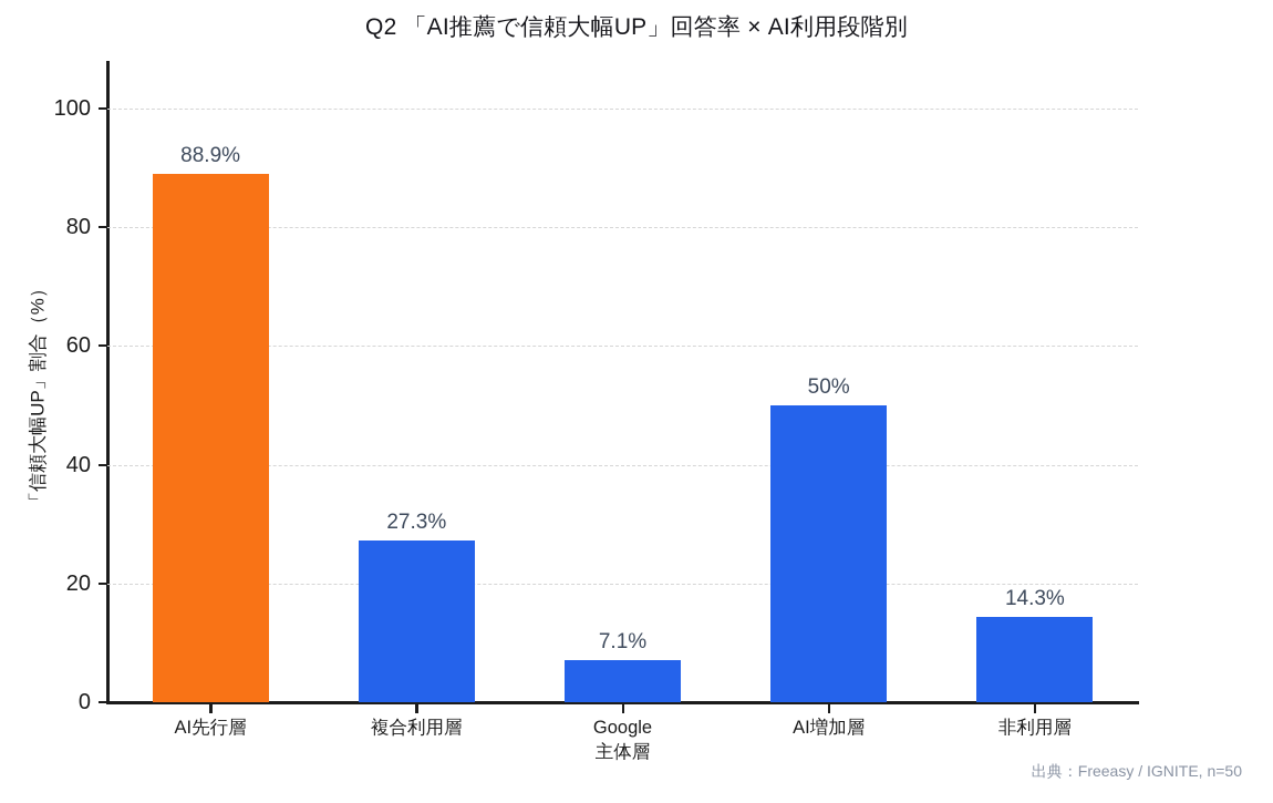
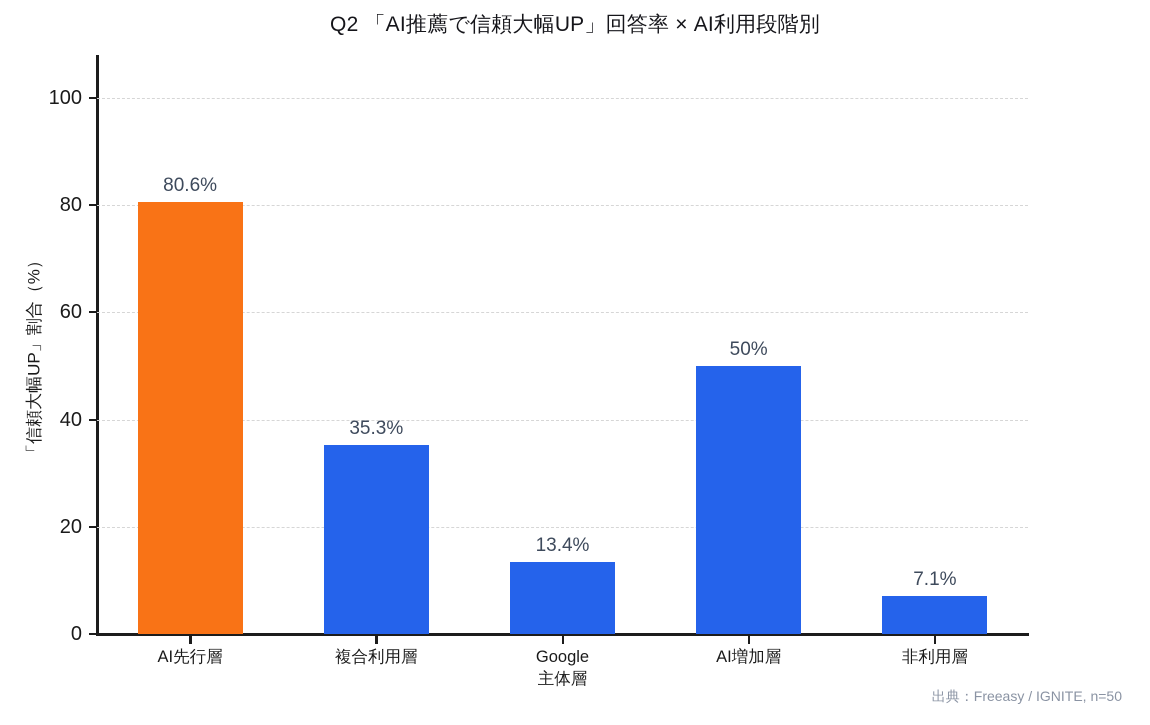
AI先行層: 88.9% -> 80.6%
複合利用層: 27.3% -> 35.3%
Google 主体層: 7.1% -> 13.4%
非利用層: 14.3% -> 7.1%
